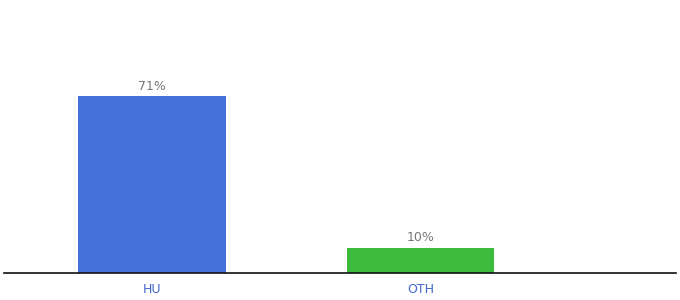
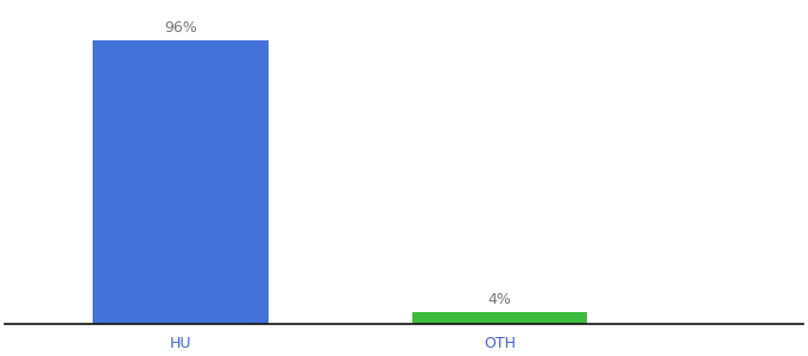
HU: 71% -> 96%
OTH: 10% -> 4%
